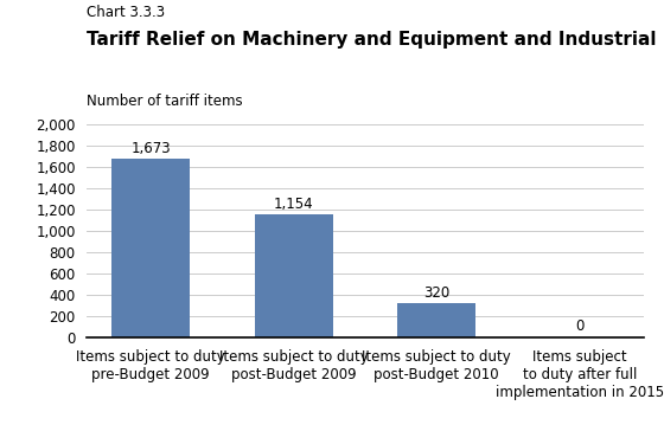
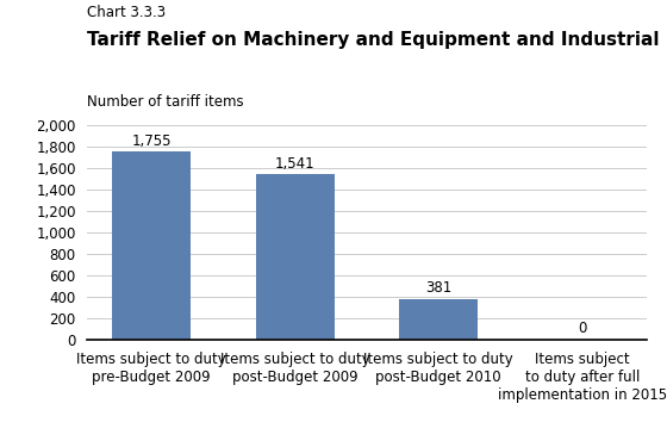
Items subject to duty pre-Budget 2009: 1,673 -> 1,755
Items subject to duty post-Budget 2009: 1,154 -> 1,541
Items subject to duty post-Budget 2010: 320 -> 381
